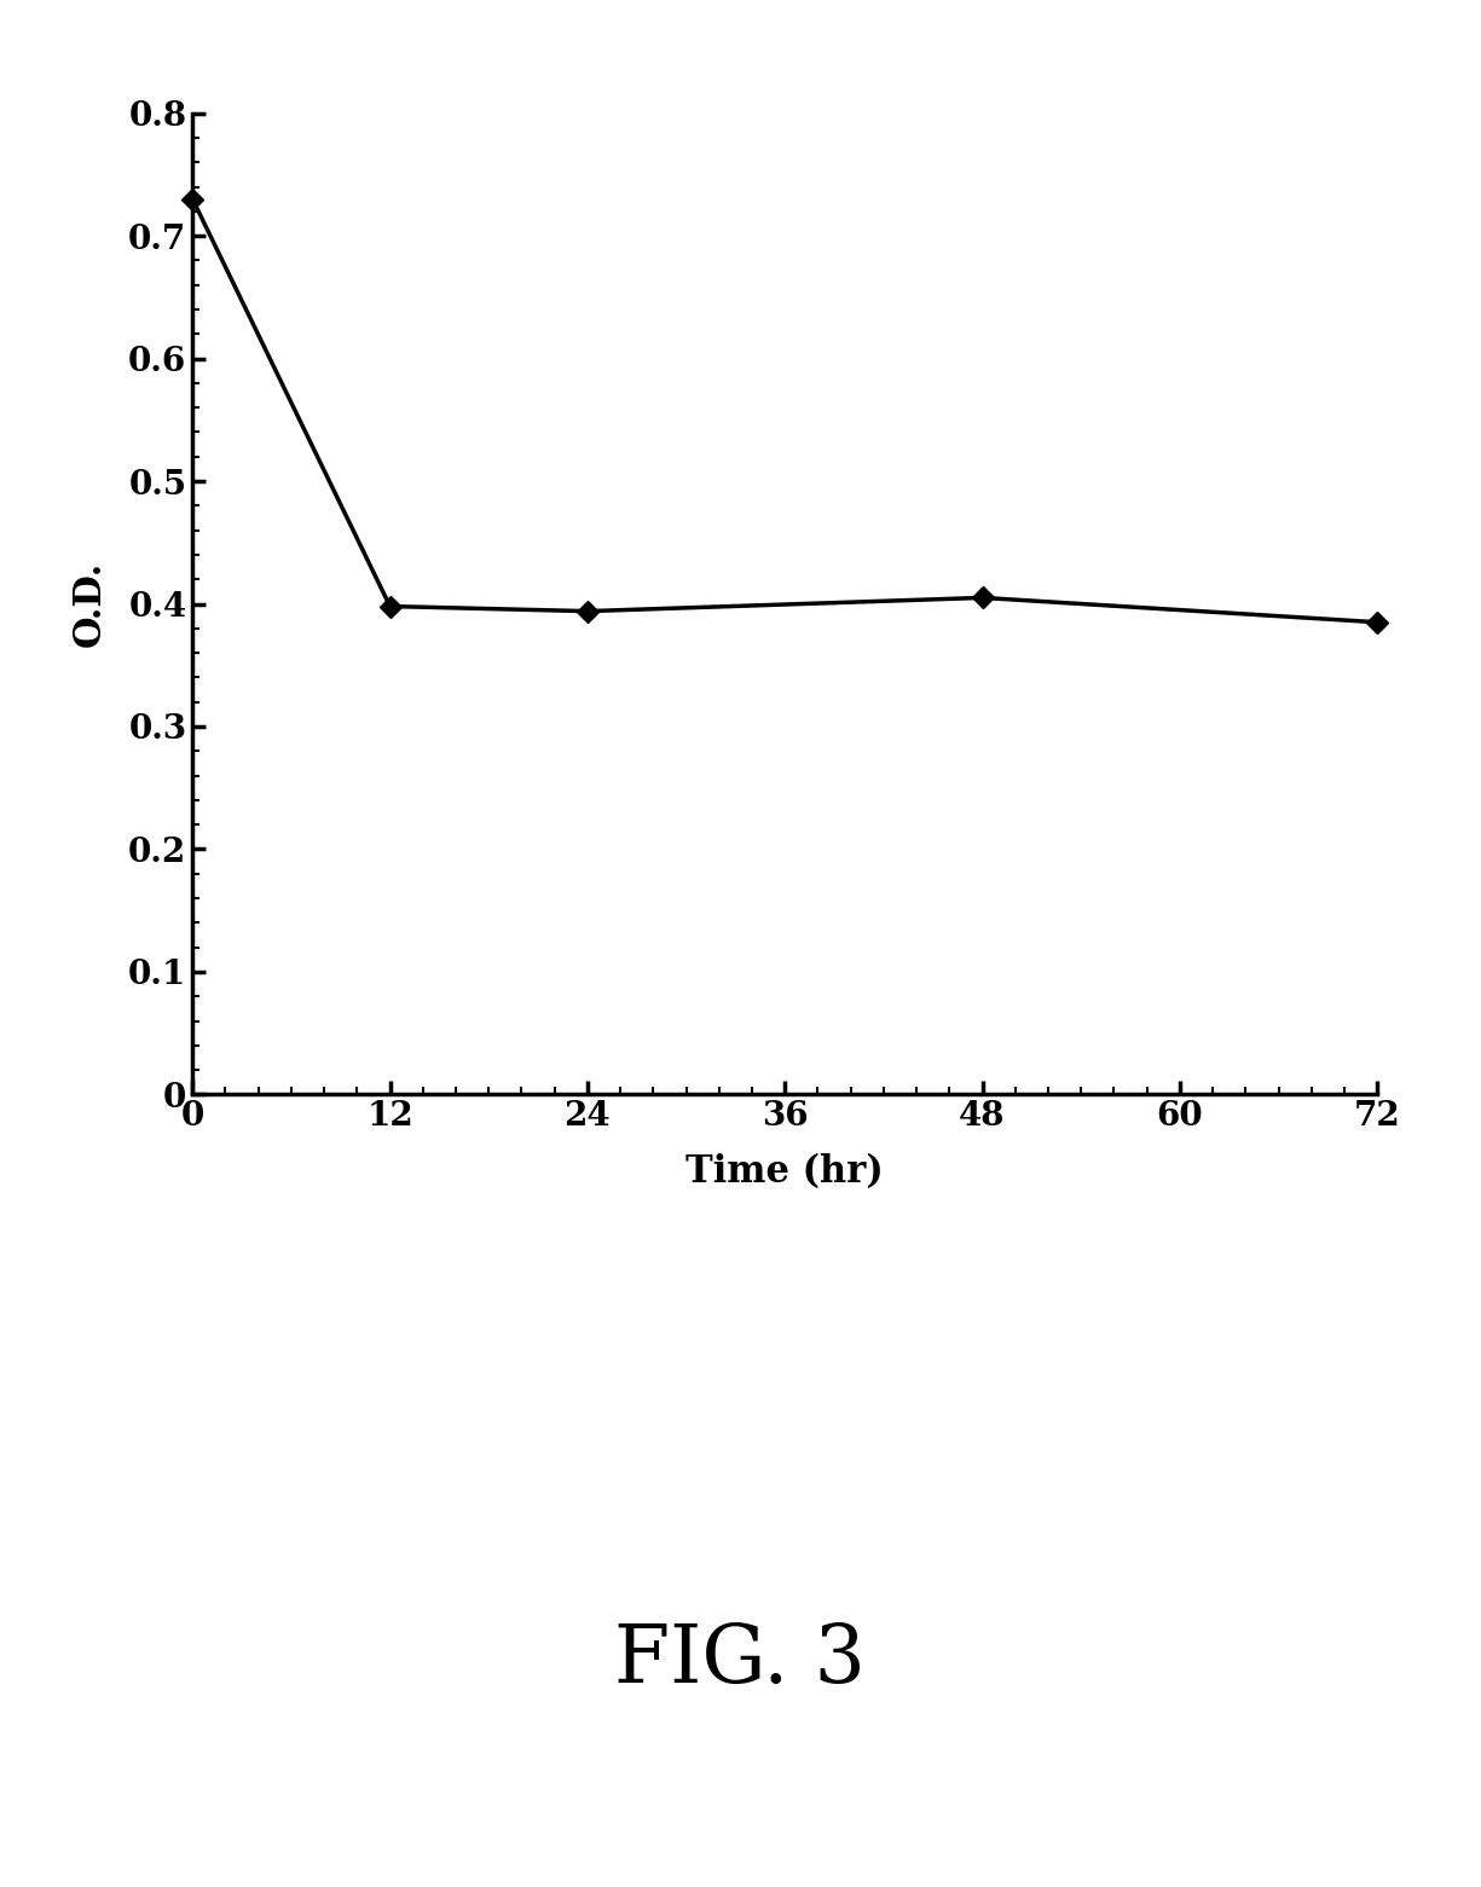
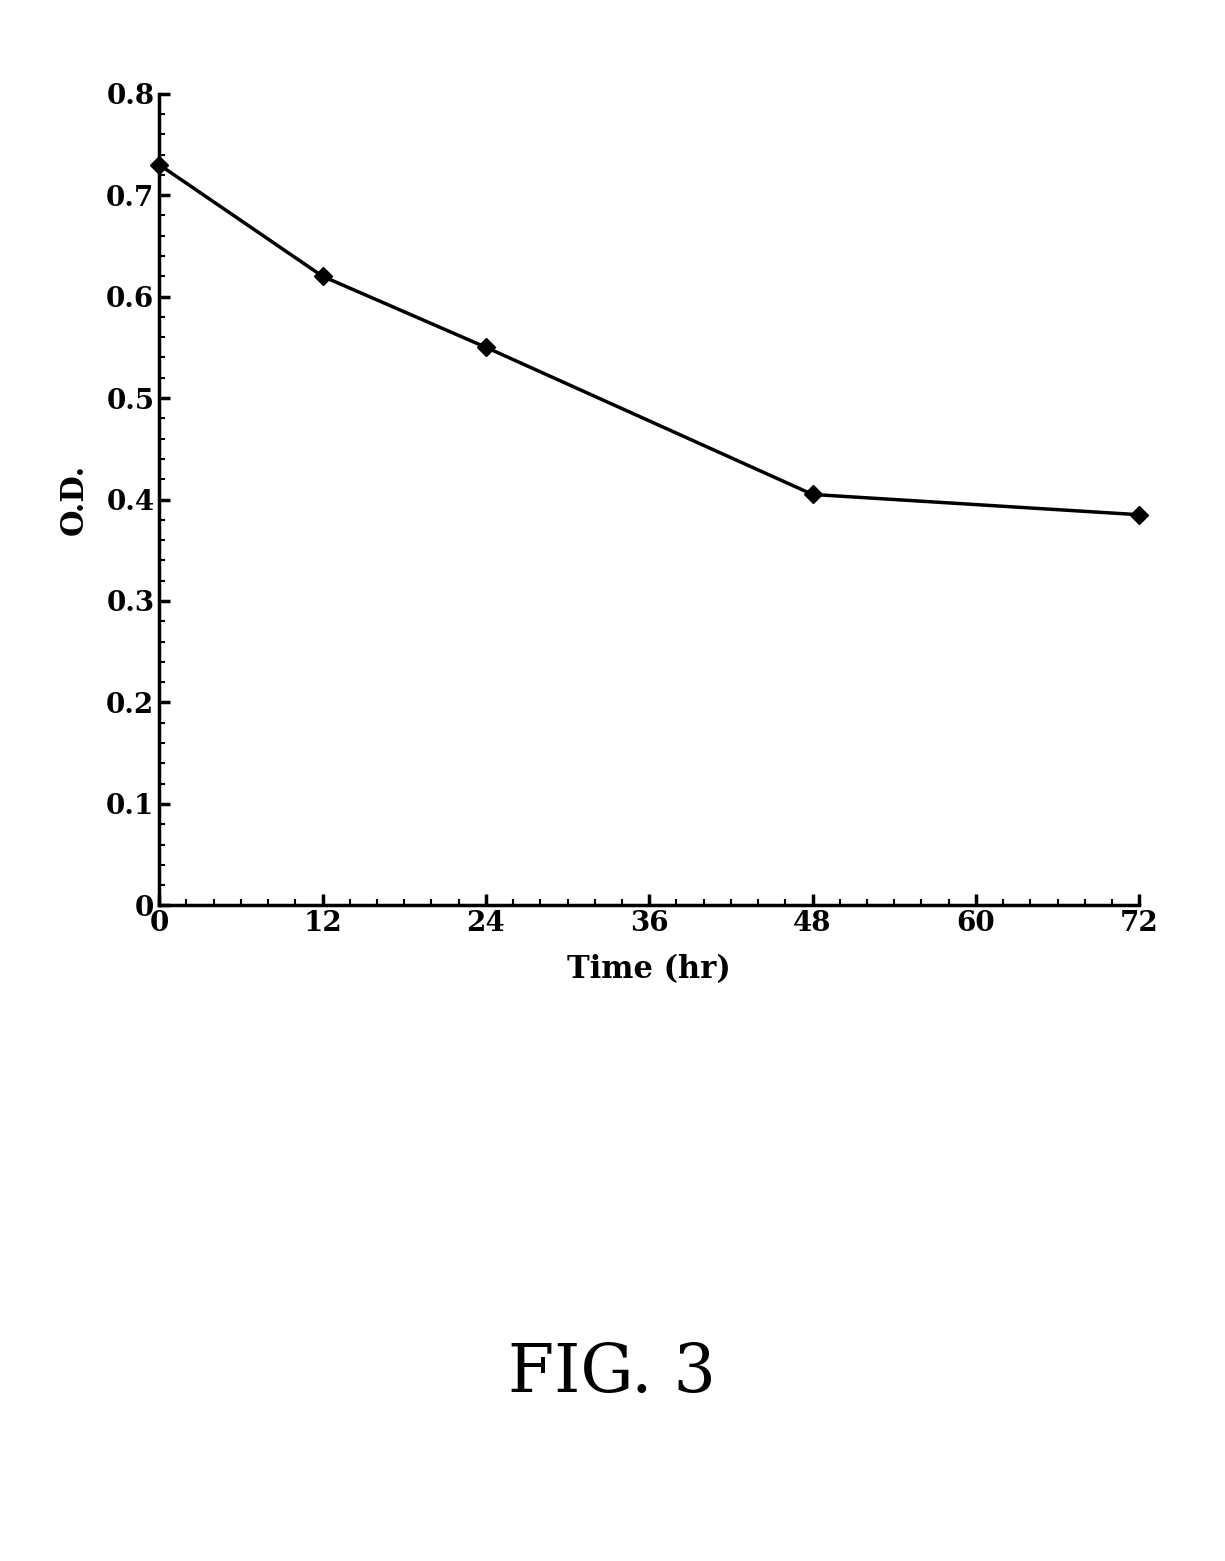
12: 0.398 -> 0.620
24: 0.394 -> 0.550
